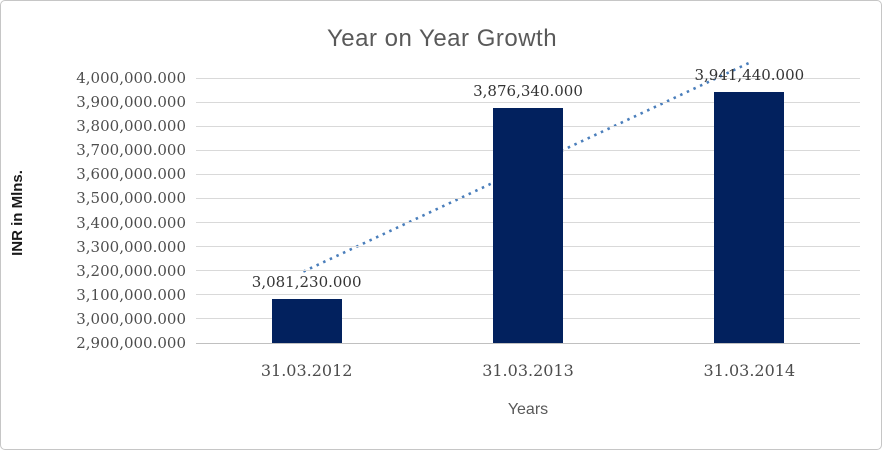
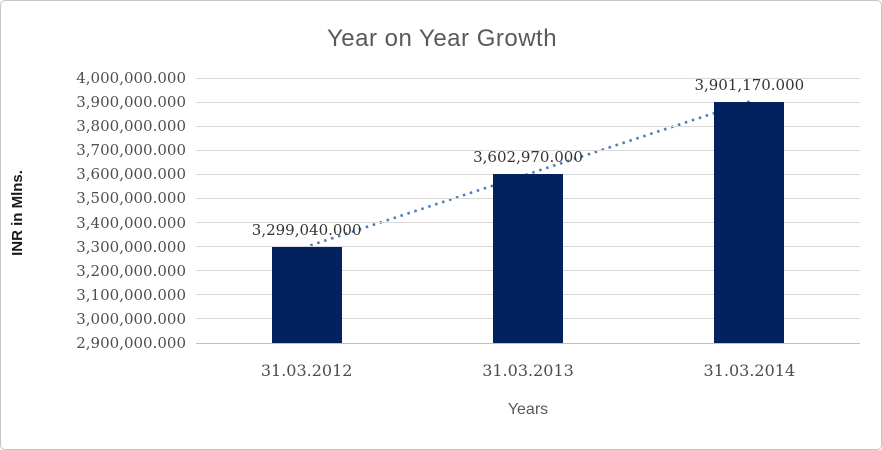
31.03.2012: 3,081,230.000 -> 3,299,040.000
31.03.2013: 3,876,340.000 -> 3,602,970.000
31.03.2014: 3,941,440.000 -> 3,901,170.000
